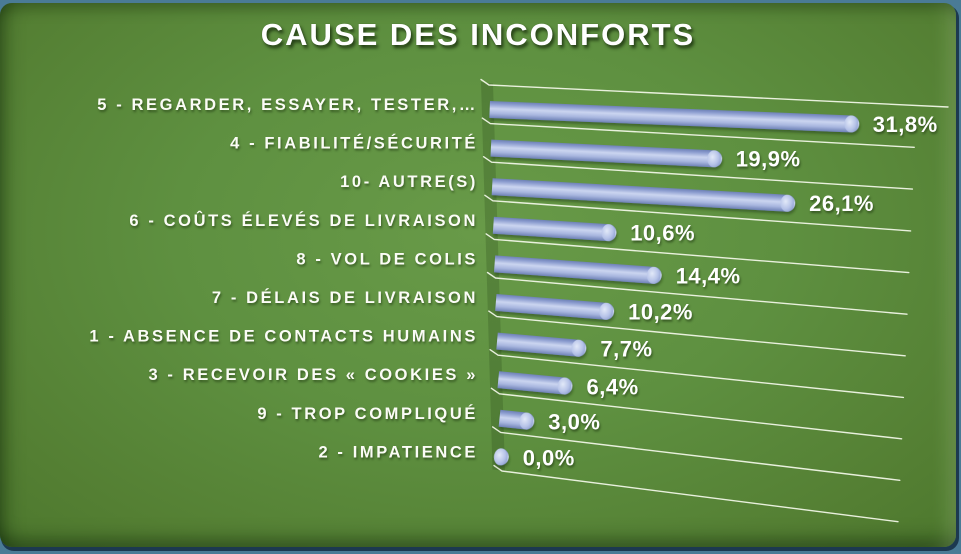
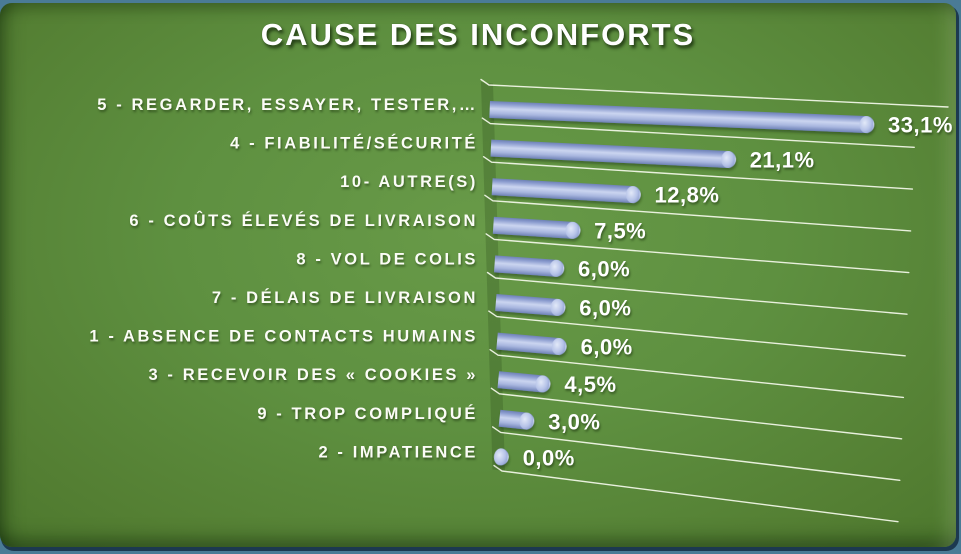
5 - REGARDER, ESSAYER, TESTER,…: 31,8% -> 33,1%
4 - FIABILITÉ/SÉCURITÉ: 19,9% -> 21,1%
10- AUTRE(S): 26,1% -> 12,8%
6 - COÛTS ÉLEVÉS DE LIVRAISON: 10,6% -> 7,5%
8 - VOL DE COLIS: 14,4% -> 6,0%
7 - DÉLAIS DE LIVRAISON: 10,2% -> 6,0%
1 - ABSENCE DE CONTACTS HUMAINS: 7,7% -> 6,0%
3 - RECEVOIR DES « COOKIES »: 6,4% -> 4,5%
